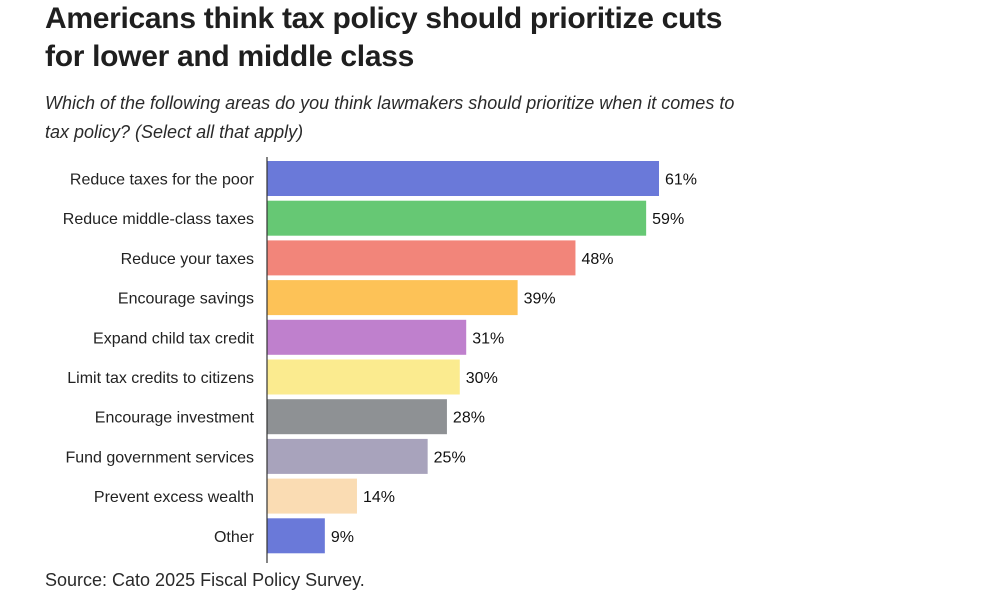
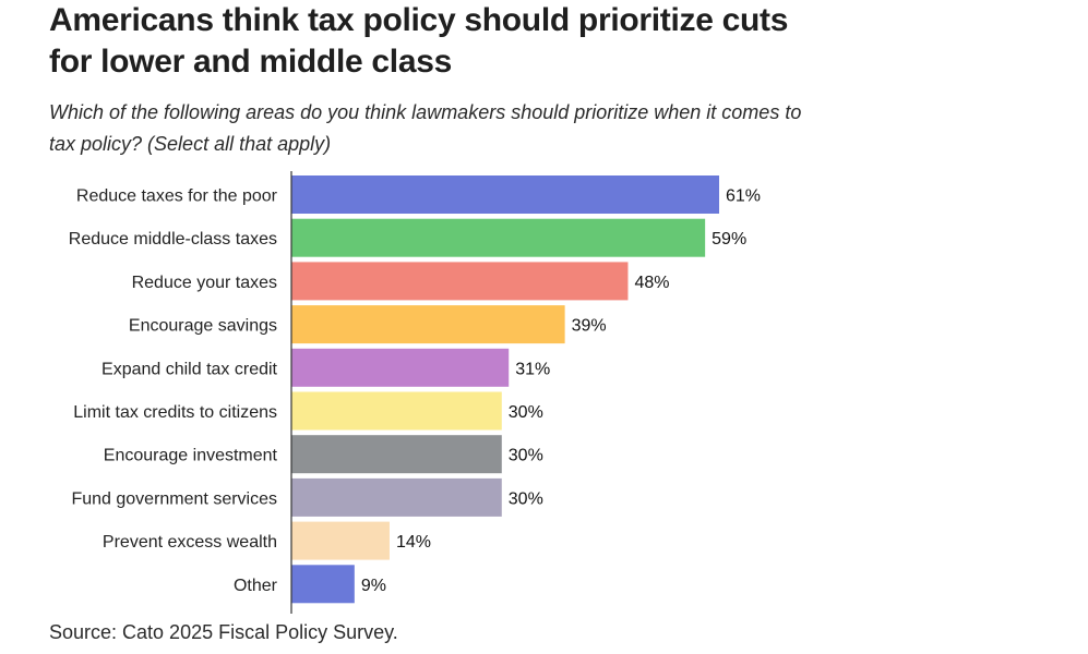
Encourage investment: 28% -> 30%
Fund government services: 25% -> 30%
